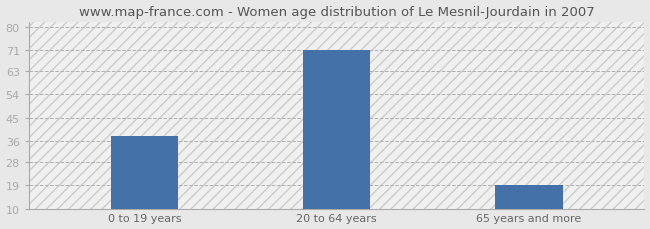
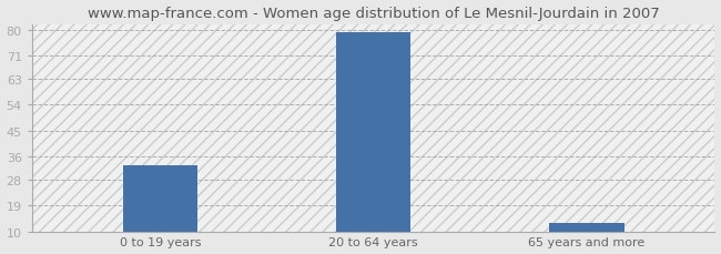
0 to 19 years: 38 -> 33
20 to 64 years: 71 -> 79
65 years and more: 19 -> 13
